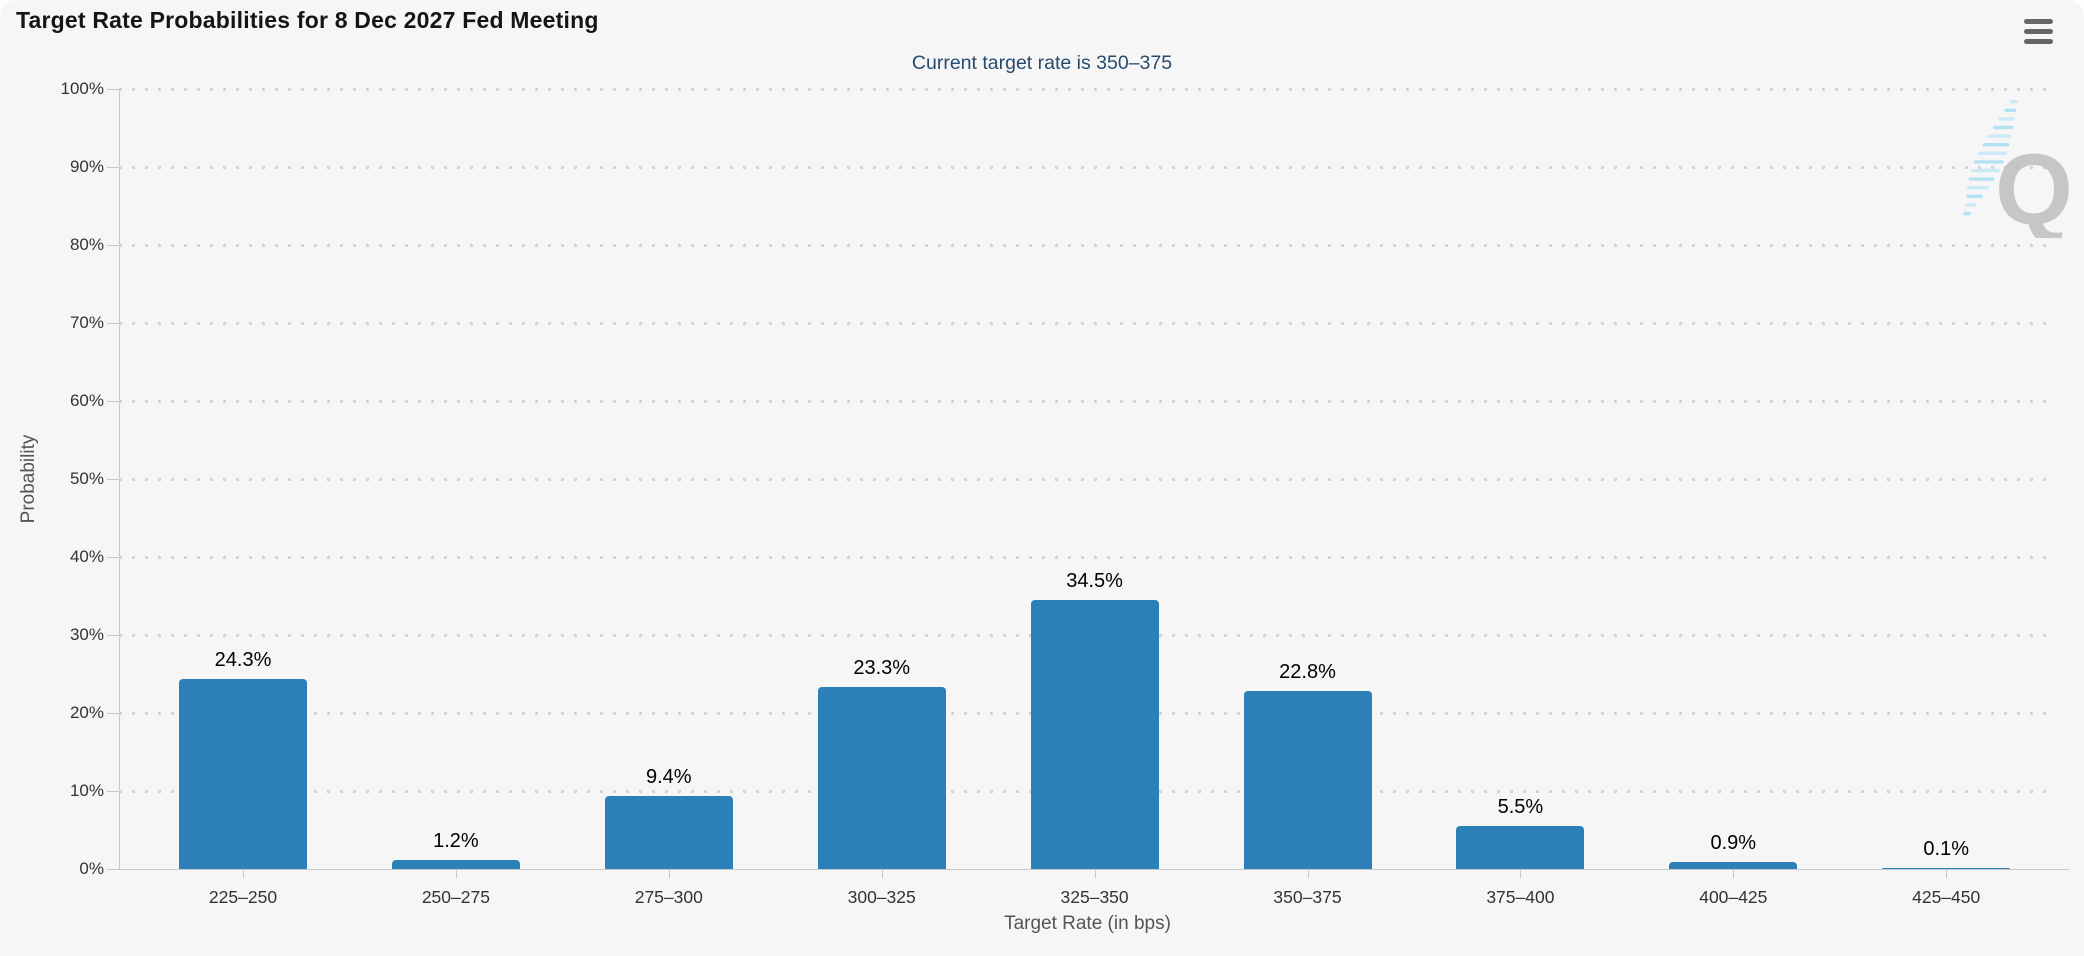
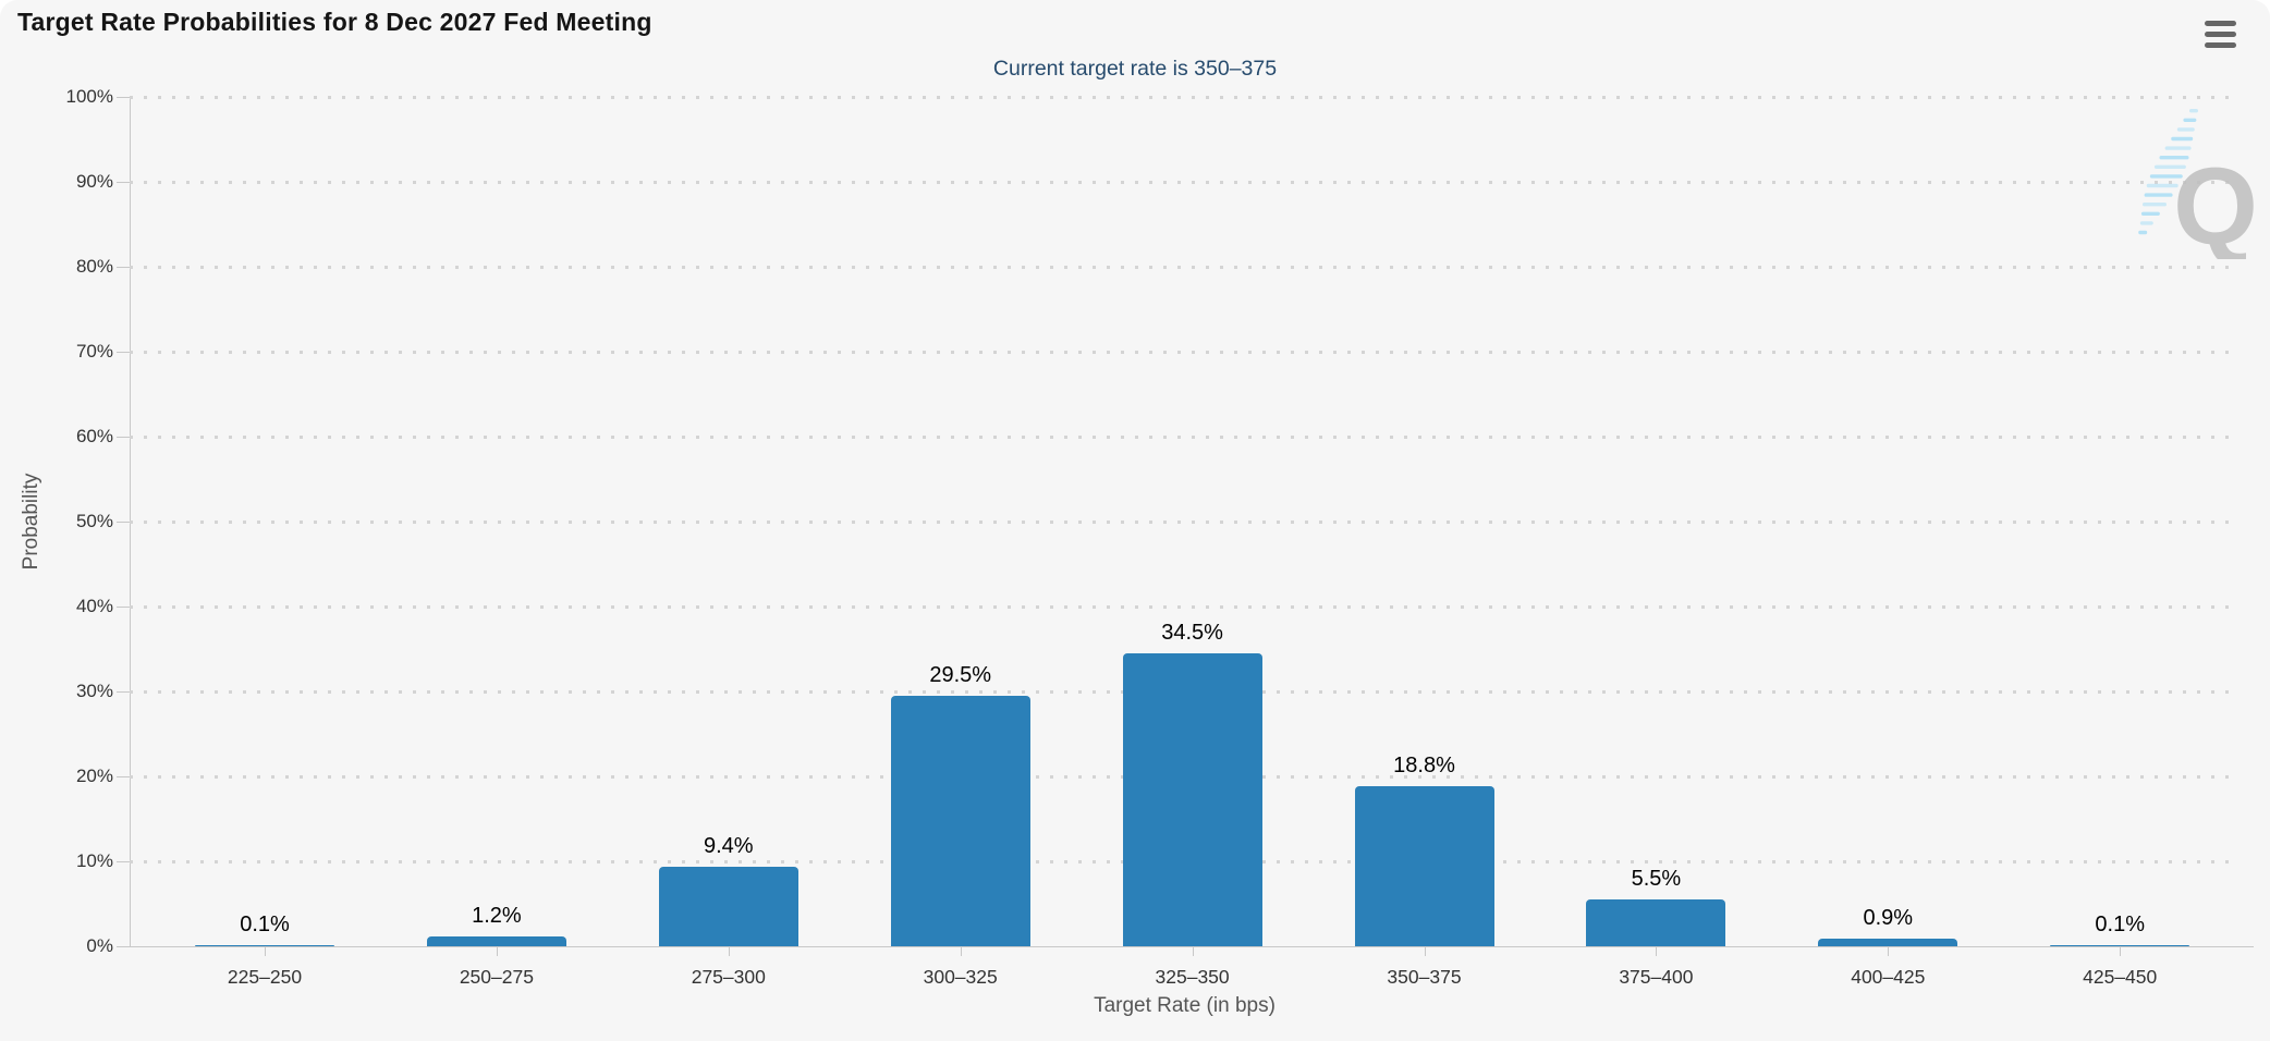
225–250: 24.3% -> 0.1%
300–325: 23.3% -> 29.5%
350–375: 22.8% -> 18.8%
